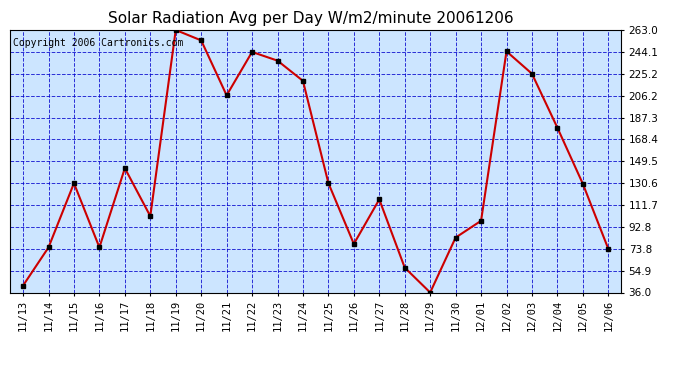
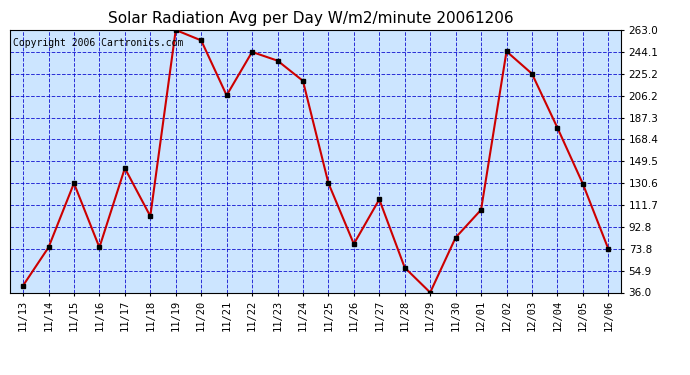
12/01: 98 -> 108
